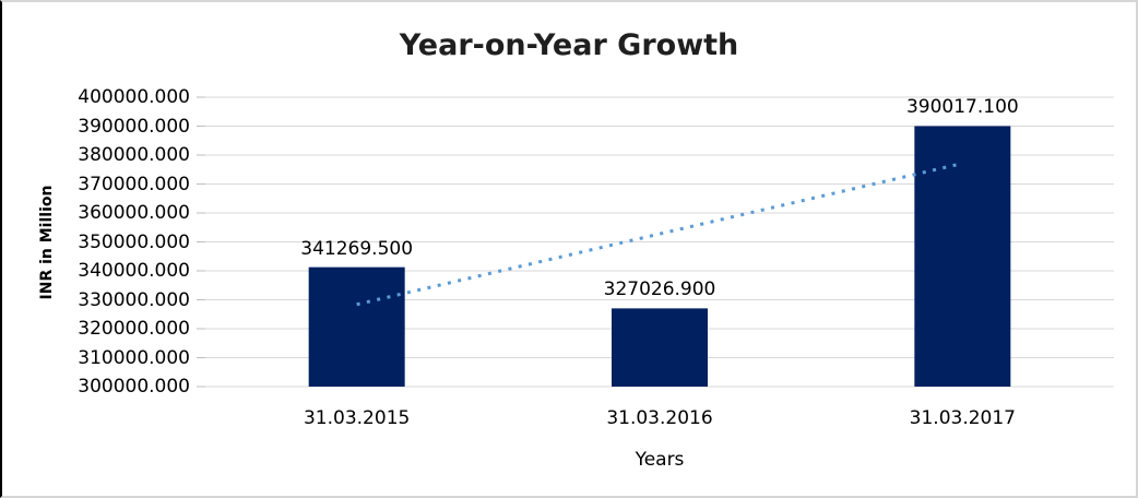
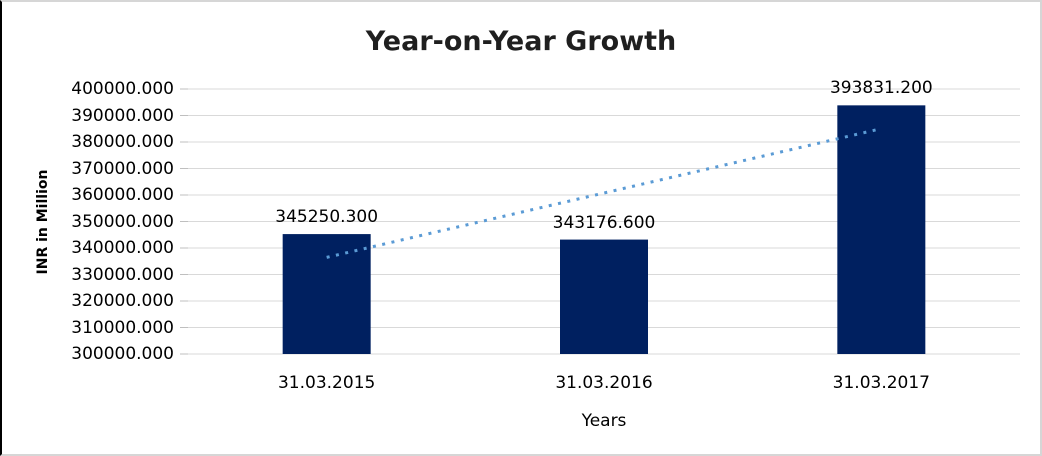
31.03.2015: 341269.500 -> 345250.300
31.03.2016: 327026.900 -> 343176.600
31.03.2017: 390017.100 -> 393831.200
